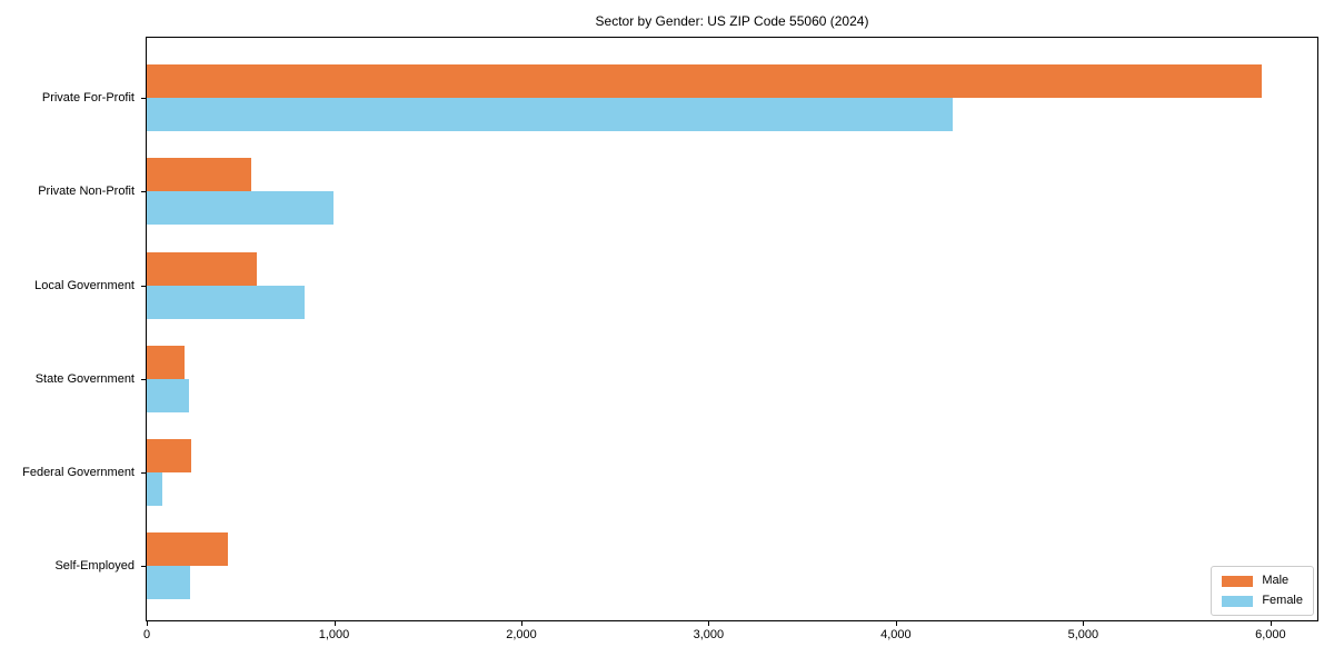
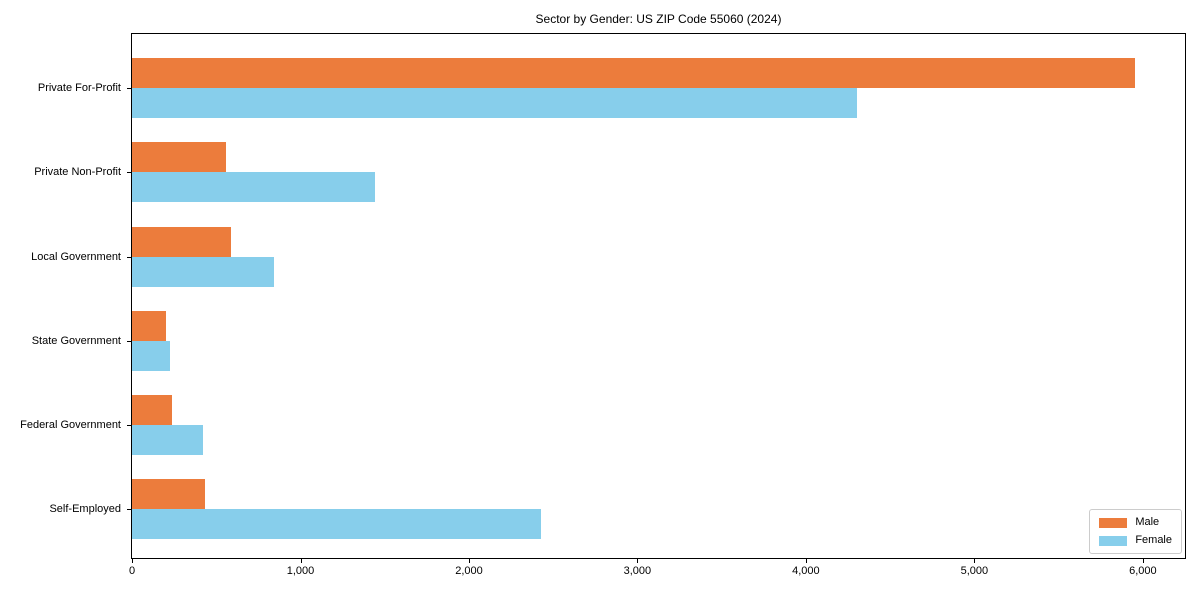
Female/Private Non-Profit: 1000 -> 1440
Female/Federal Government: 80 -> 420
Female/Self-Employed: 230 -> 2430
